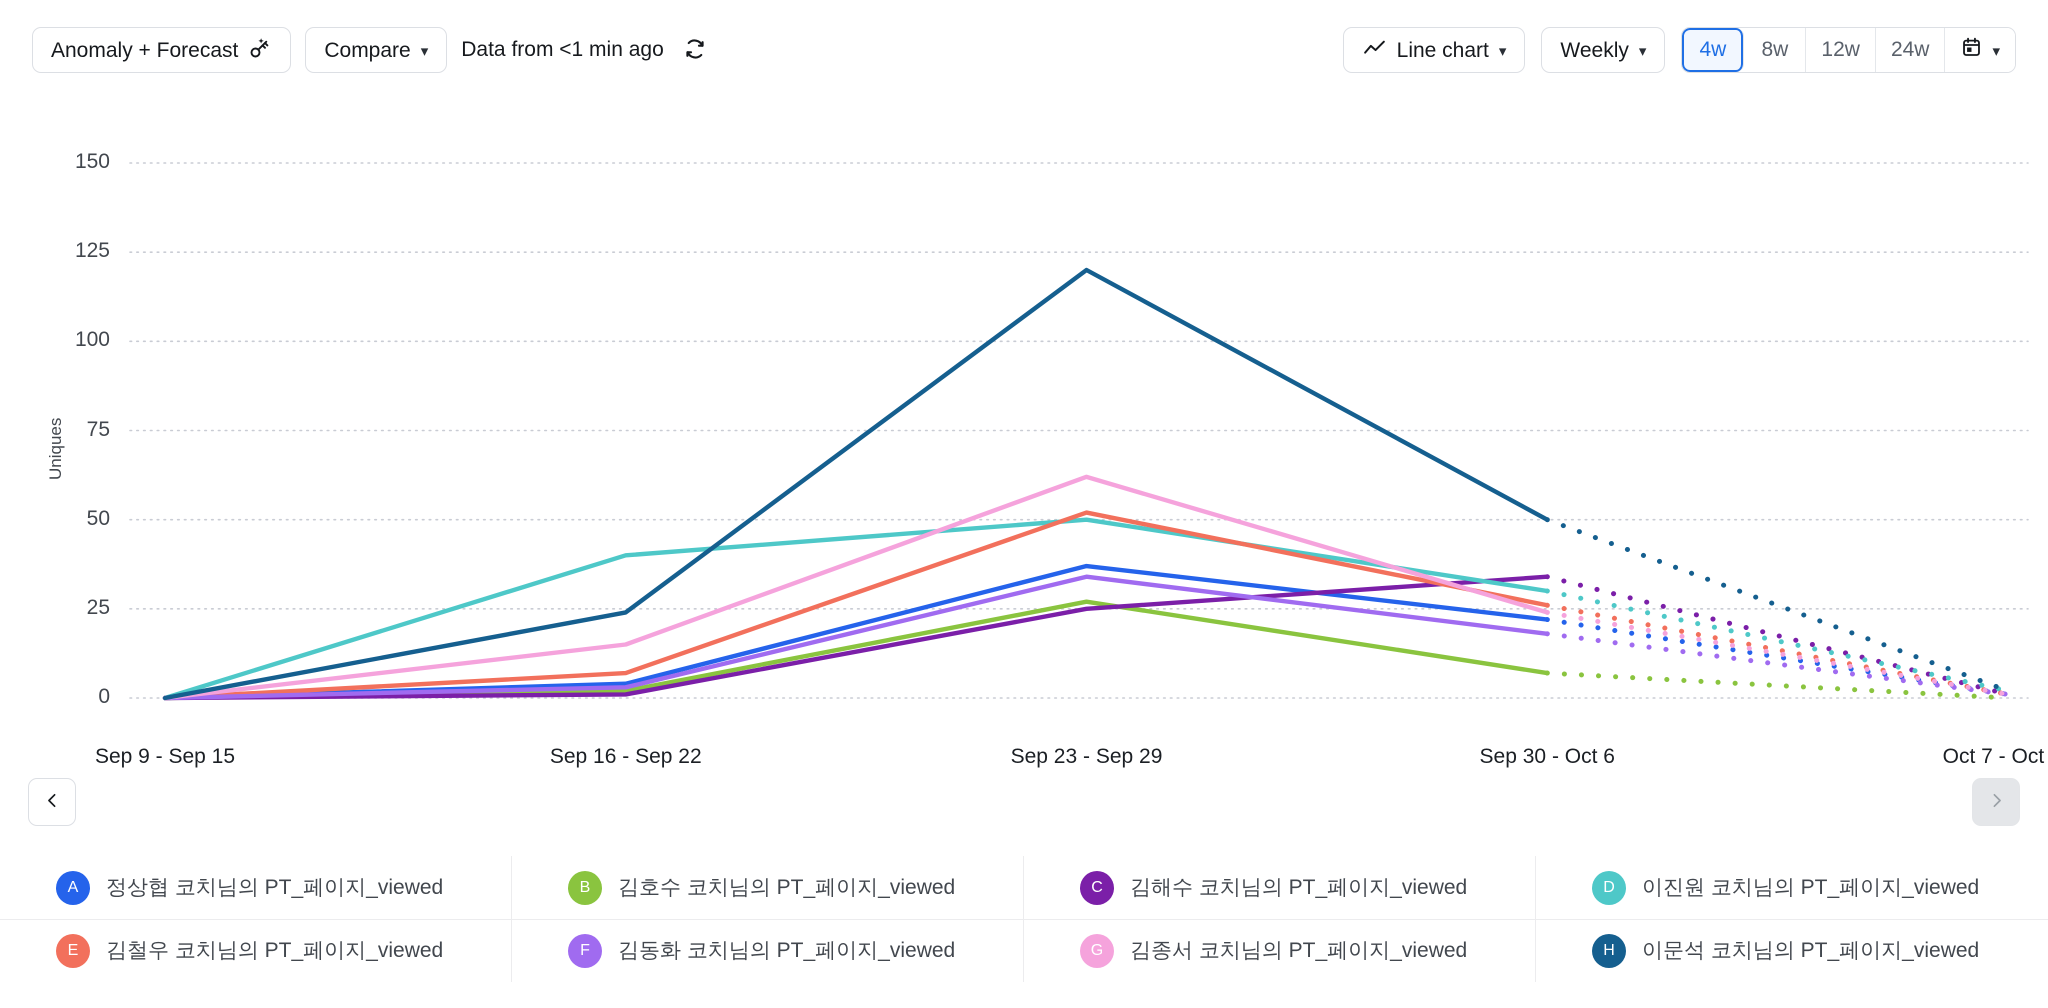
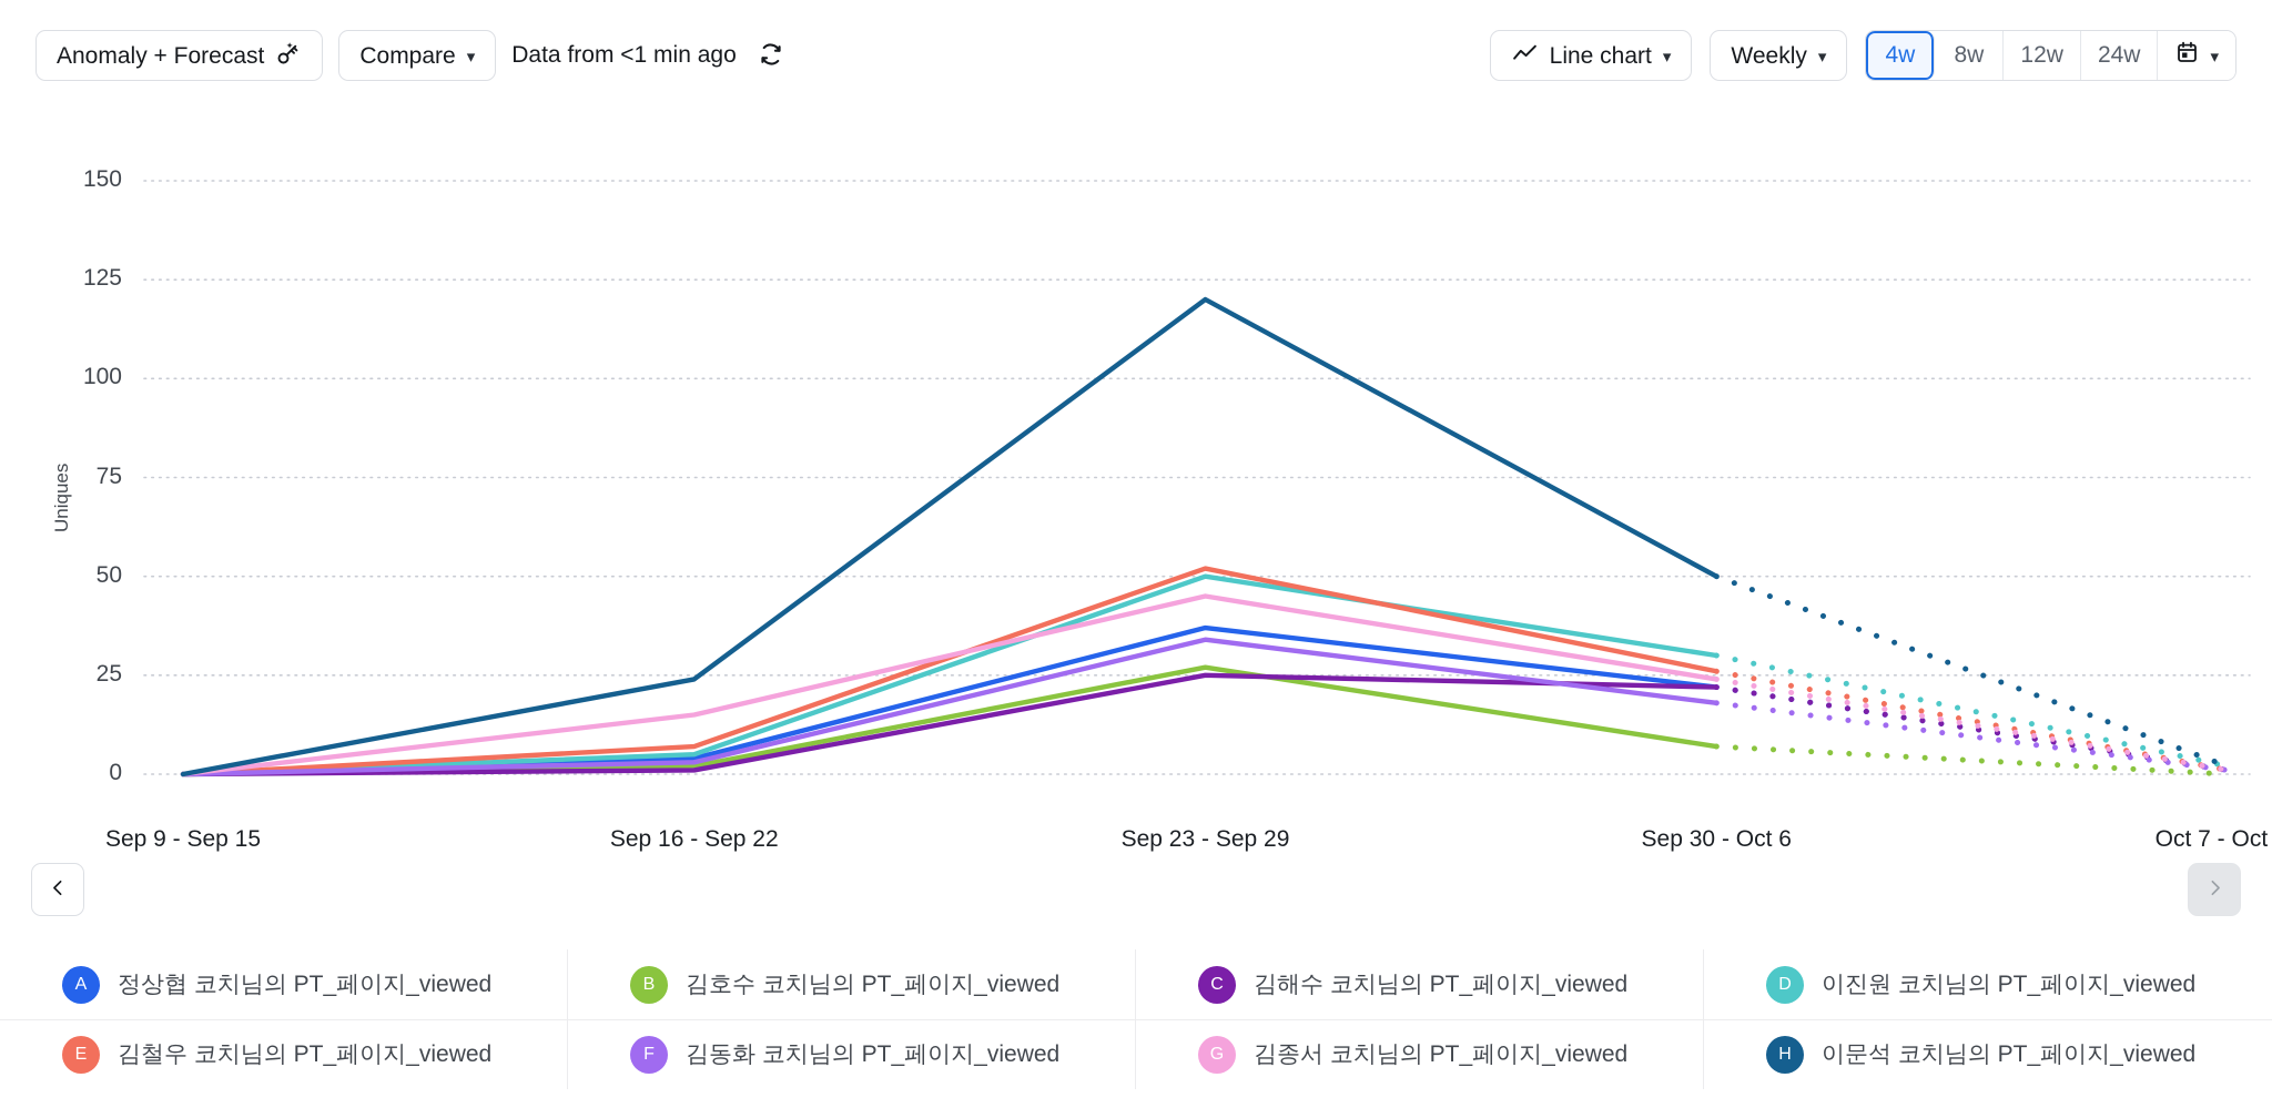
이진원 코치님의 PT_페이지_viewed/Sep 16 - Sep 22: 40 -> 5
김종서 코치님의 PT_페이지_viewed/Sep 23 - Sep 29: 62 -> 45
김해수 코치님의 PT_페이지_viewed/Sep 30 - Oct 6: 34 -> 22
